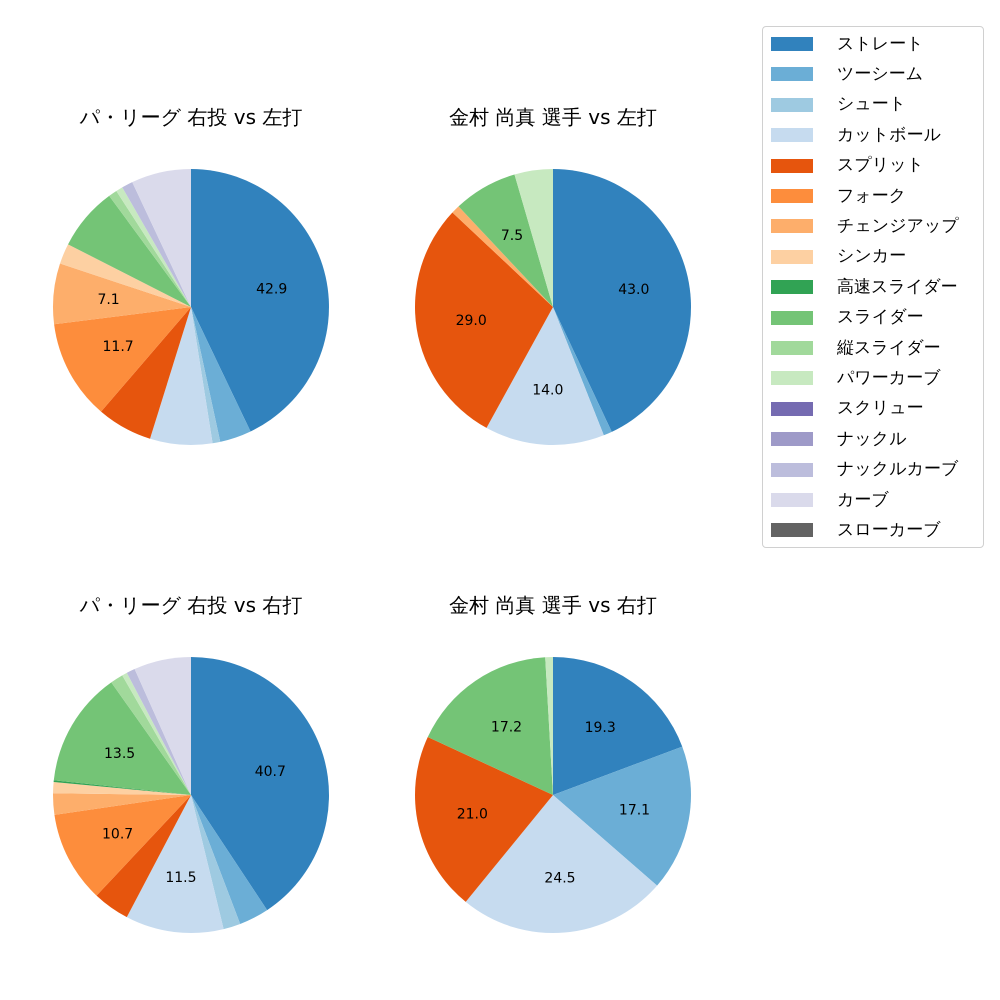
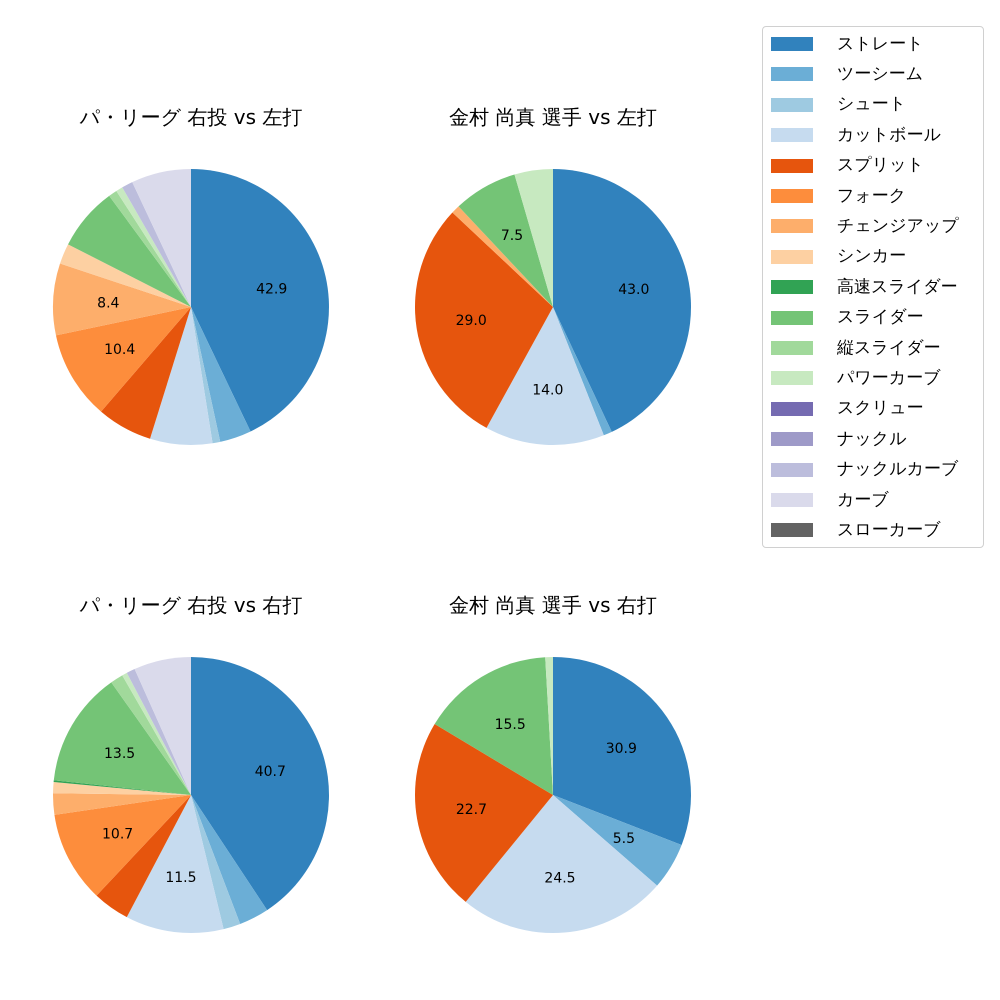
パ・リーグ 右投 vs 左打/フォーク: 11.7 -> 10.4
パ・リーグ 右投 vs 左打/チェンジアップ: 7.1 -> 8.4
金村 尚真 選手 vs 右打/ストレート: 19.3 -> 30.9
金村 尚真 選手 vs 右打/ツーシーム: 17.1 -> 5.5
金村 尚真 選手 vs 右打/スプリット: 21.0 -> 22.7
金村 尚真 選手 vs 右打/スライダー: 17.2 -> 15.5
